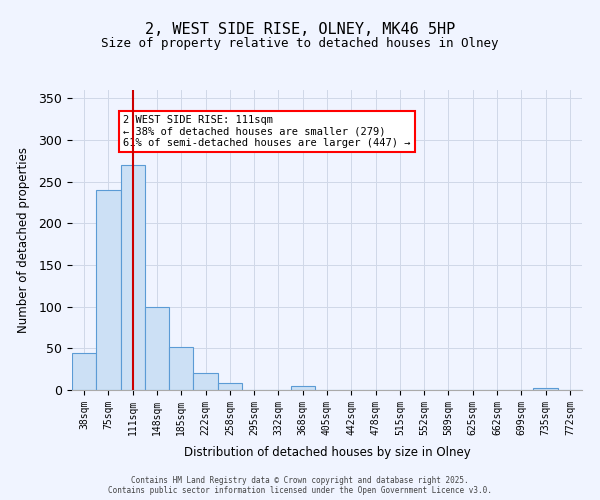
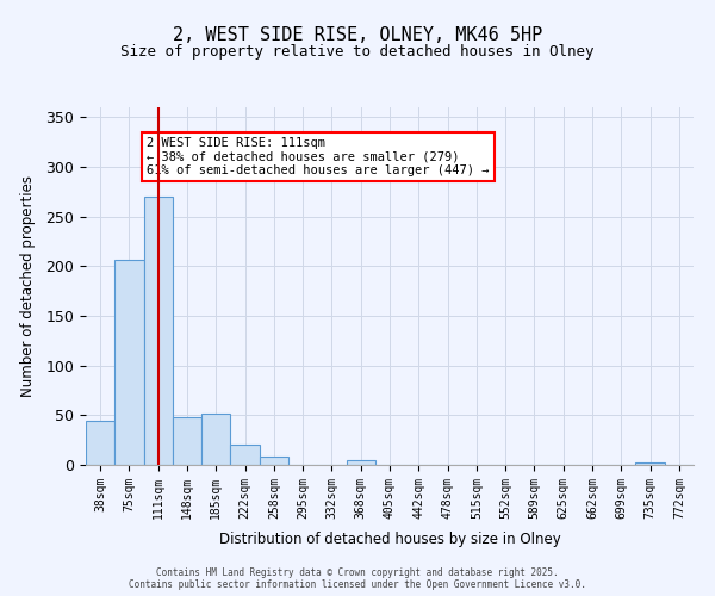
75sqm: 240 -> 206
148sqm: 100 -> 48
